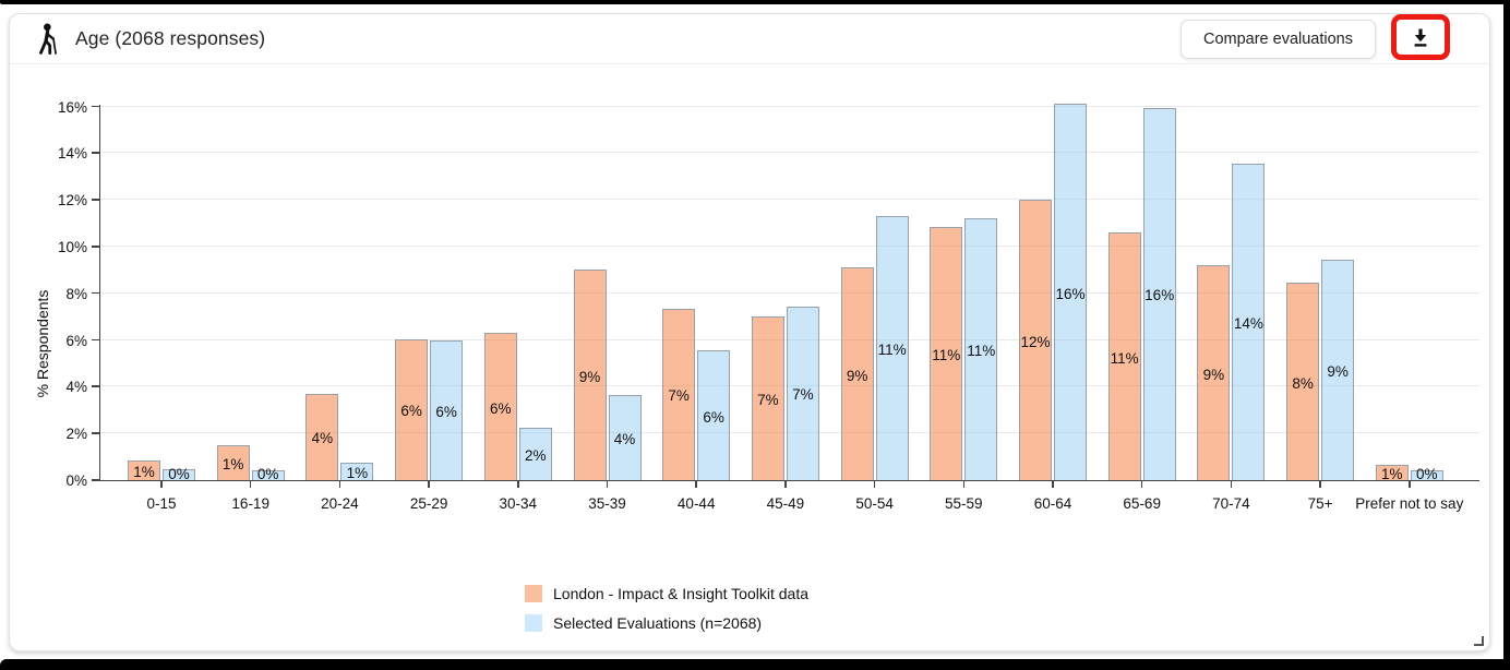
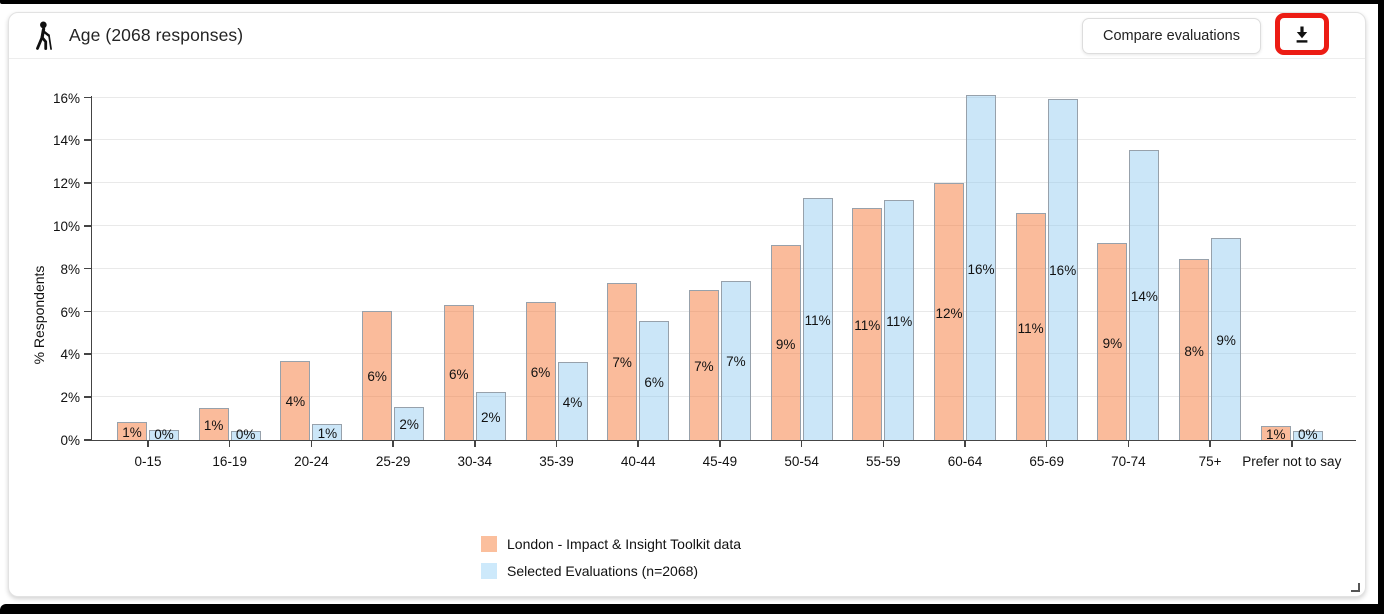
Selected Evaluations (n=2068)/25-29: 6% -> 2%
London - Impact & Insight Toolkit data/35-39: 9% -> 6%
